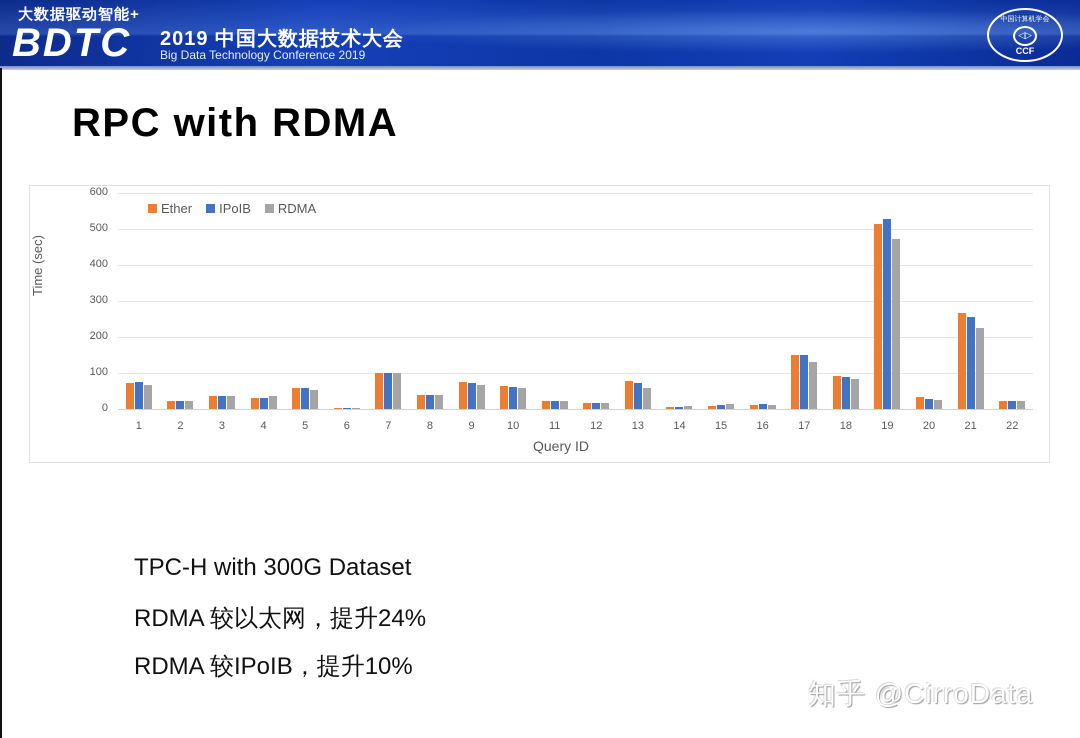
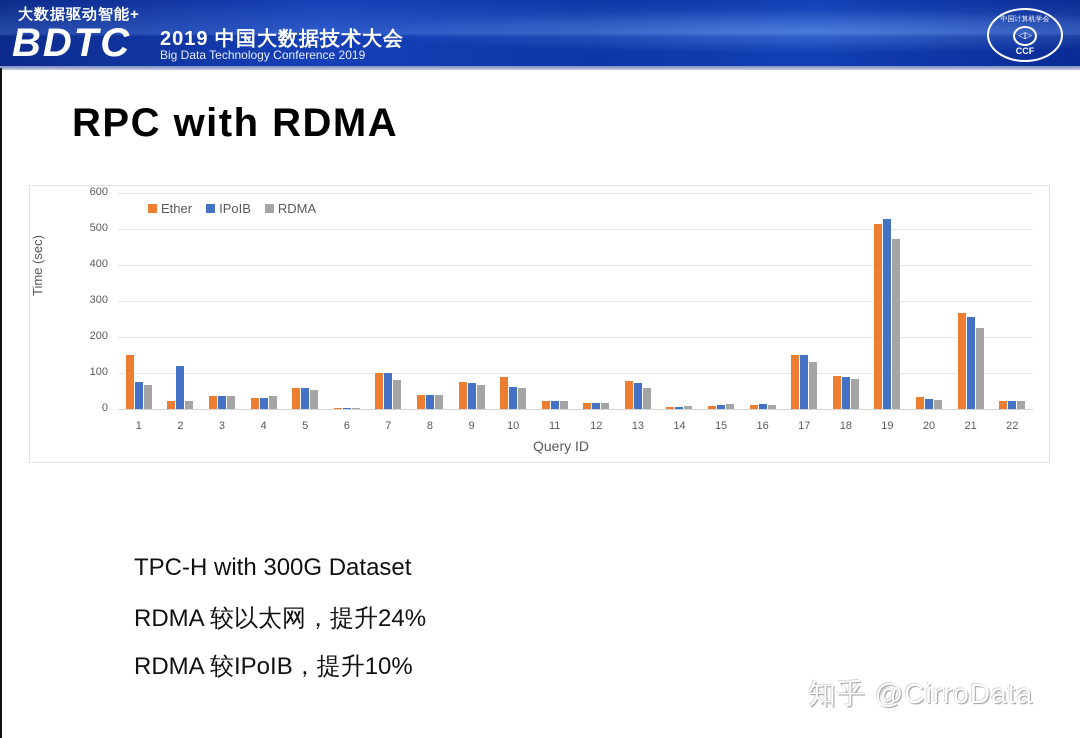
Ether/1: 70 -> 150
IPoIB/2: 20 -> 120
RDMA/7: 100 -> 80
Ether/10: 60 -> 90
